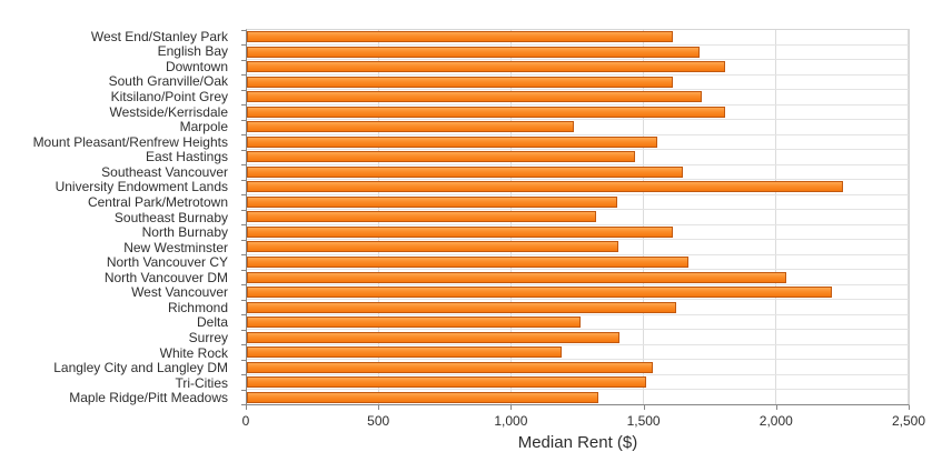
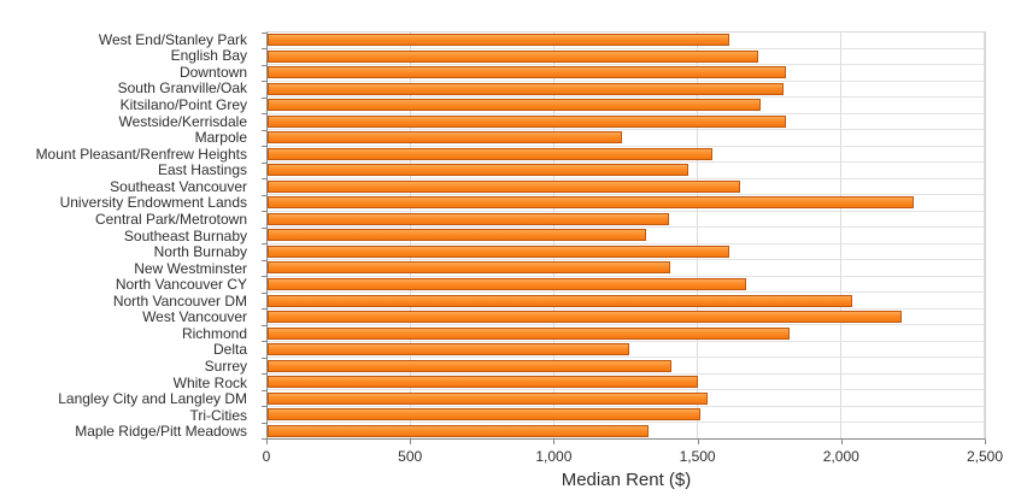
South Granville/Oak: 1600 -> 1790
Richmond: 1620 -> 1810
White Rock: 1180 -> 1490
